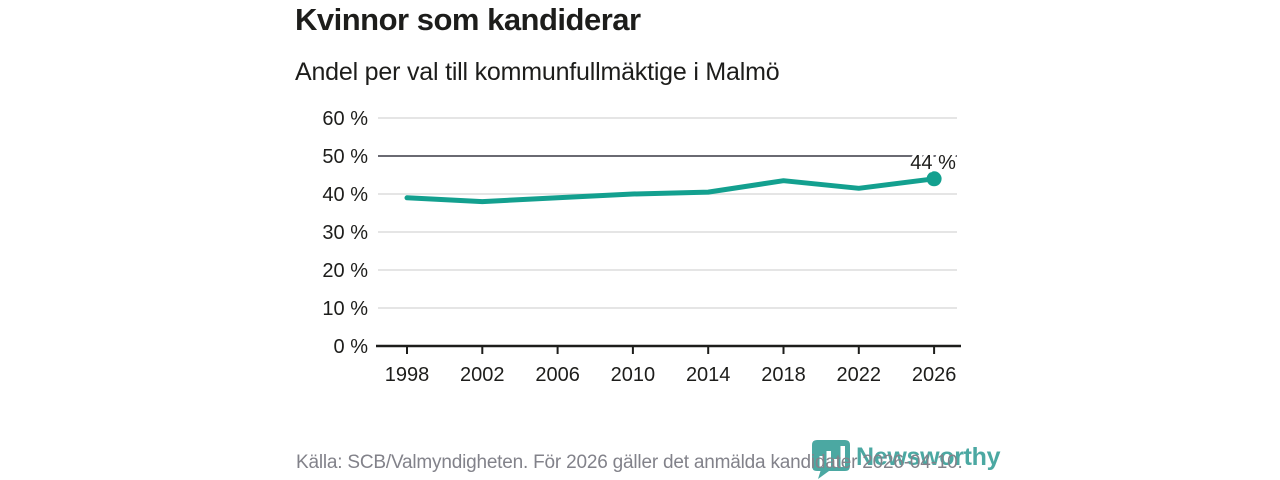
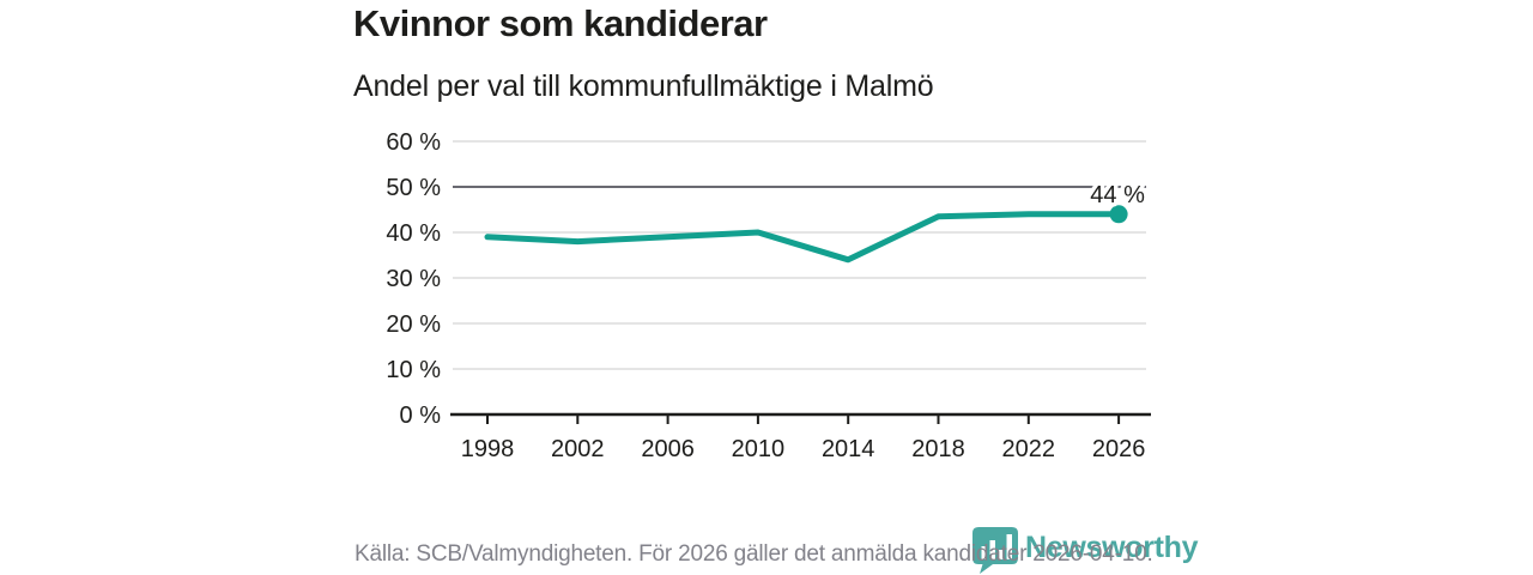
2014: 40% -> 34%
2022: 42% -> 44%
